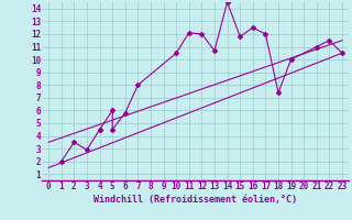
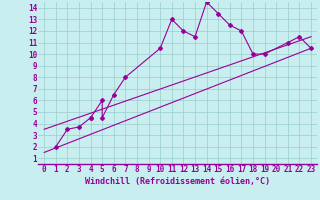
3: 2.9 -> 3.7
6: 5.8 -> 6.5
11: 12.1 -> 13.0
13: 10.7 -> 11.5
15: 11.8 -> 13.5
18: 7.4 -> 10.0
